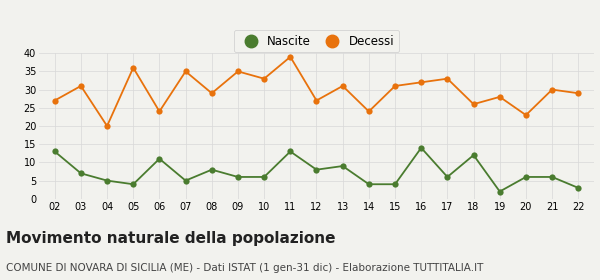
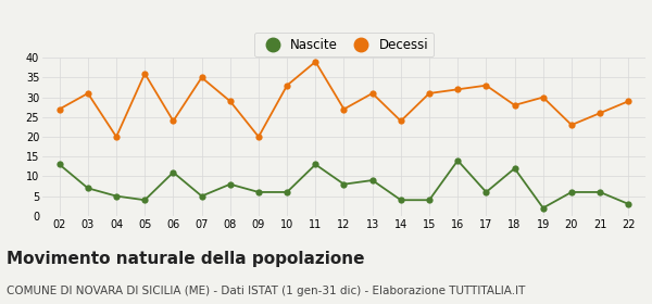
Decessi/09: 35 -> 20
Decessi/18: 26 -> 28
Decessi/19: 28 -> 30
Decessi/21: 30 -> 26
